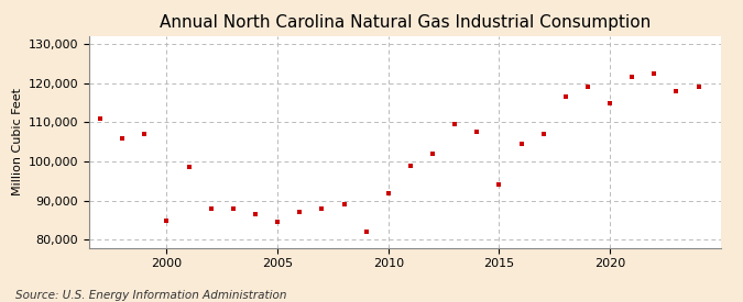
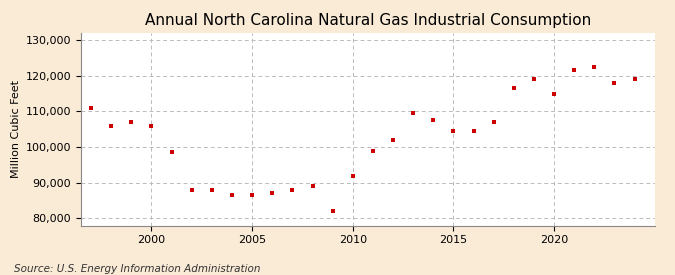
2000: 85,000 -> 106,000
2005: 84,500 -> 86,500
2015: 94,000 -> 104,500
